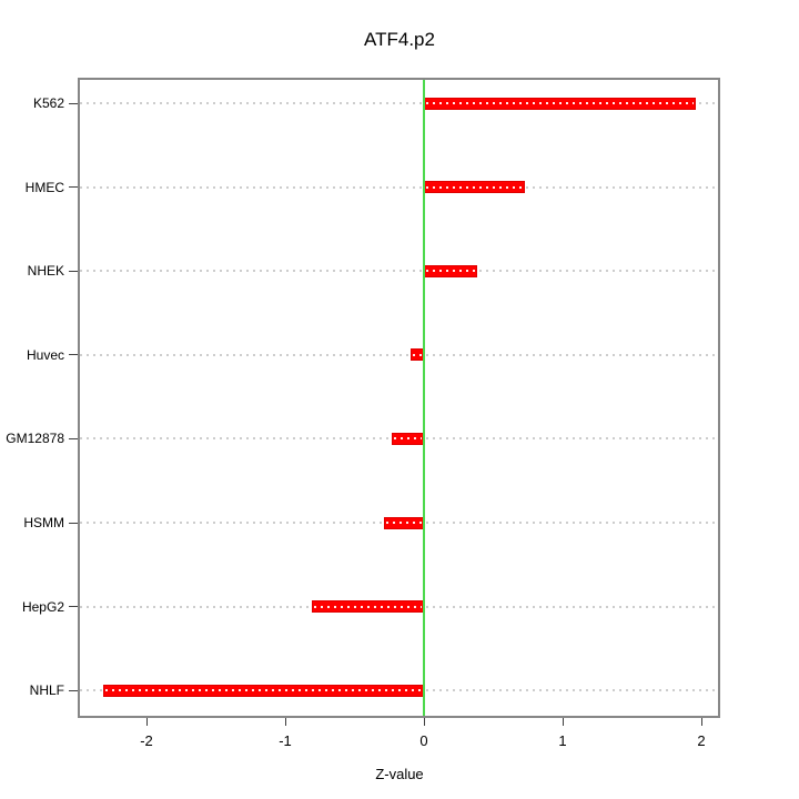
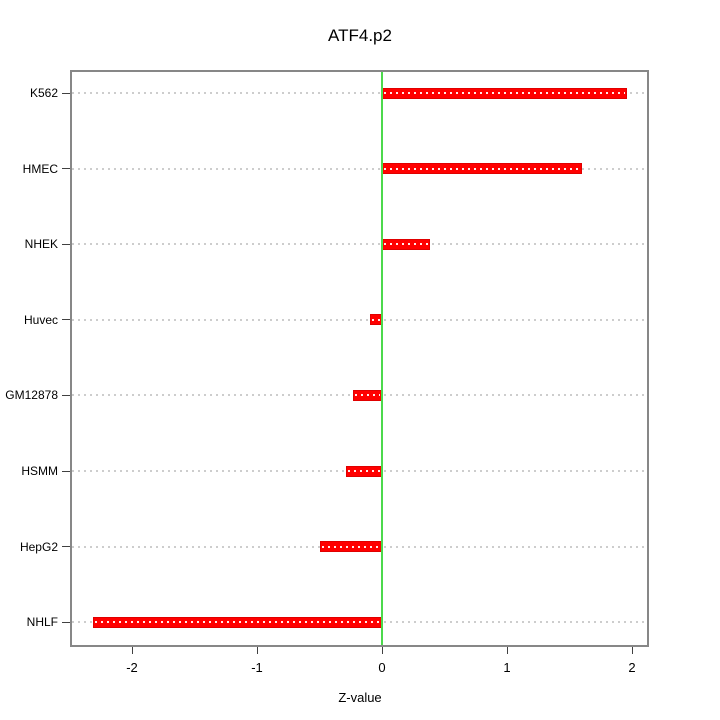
HMEC: 0.73 -> 1.60
HepG2: -0.81 -> -0.50
